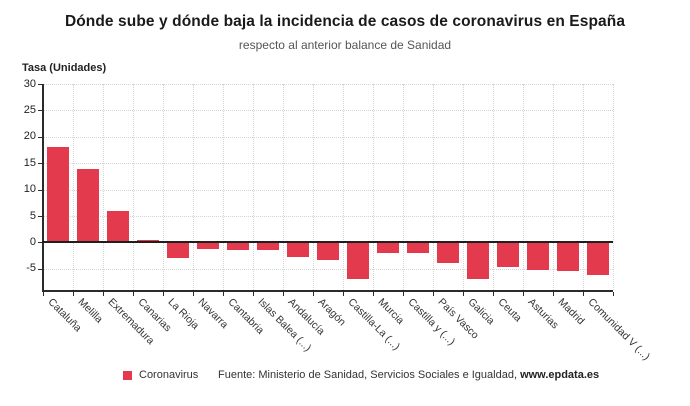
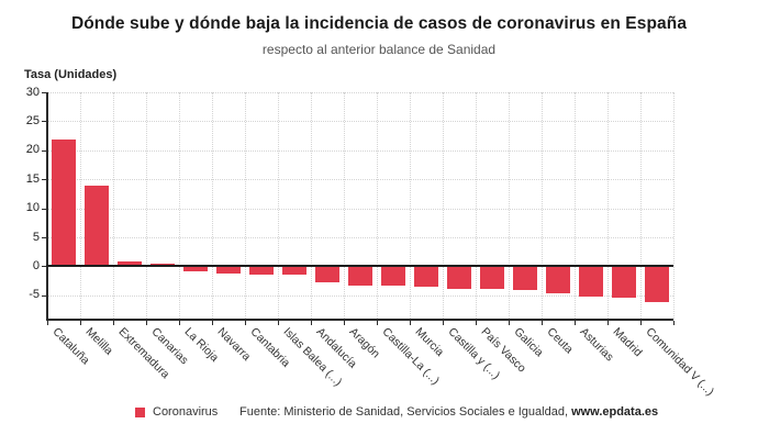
Cataluña: 18 -> 22
Extremadura: 6 -> 1
La Rioja: -3 -> -1
Castilla-La (...): -7 -> -3
Murcia: -2 -> -4
Castilla y (...): -2 -> -4
Galicia: -7 -> -4
